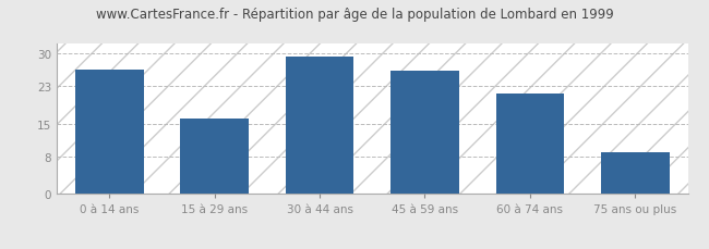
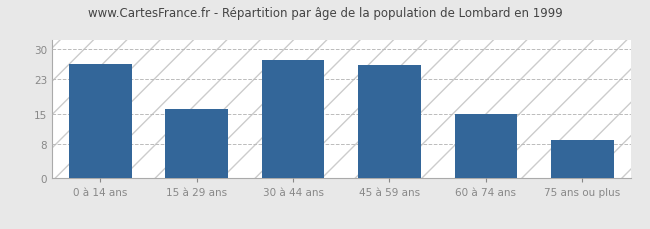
30 à 44 ans: 29.2 -> 27.5
60 à 74 ans: 21.5 -> 15.0
